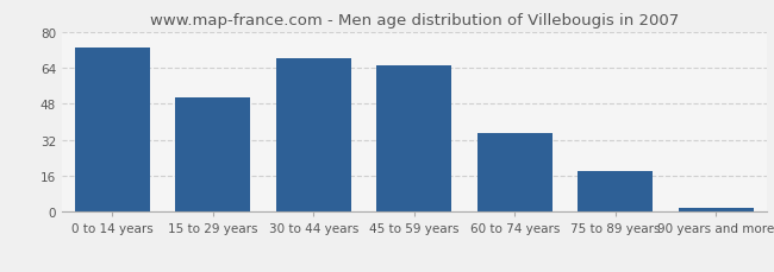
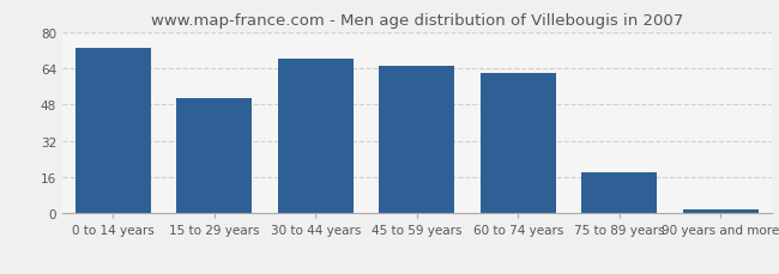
60 to 74 years: 35 -> 62
